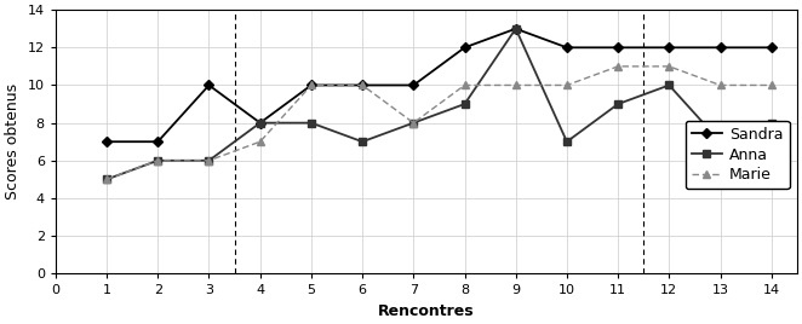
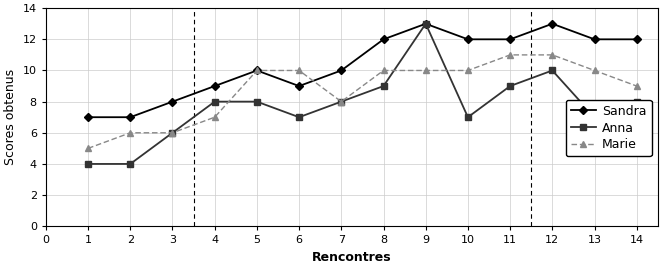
Anna/1: 5 -> 4
Anna/2: 6 -> 4
Sandra/3: 10 -> 8
Sandra/4: 8 -> 9
Sandra/6: 10 -> 9
Sandra/12: 12 -> 13
Marie/14: 10 -> 9
